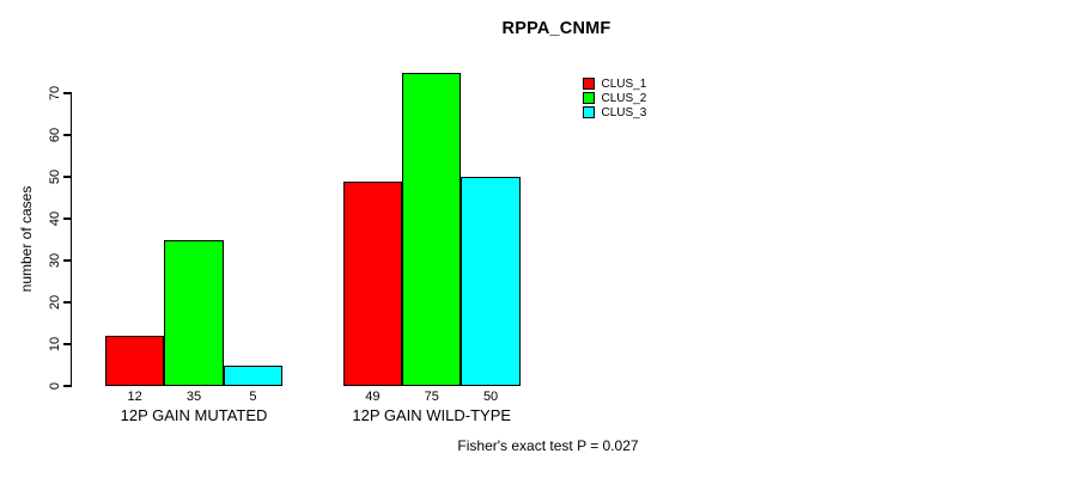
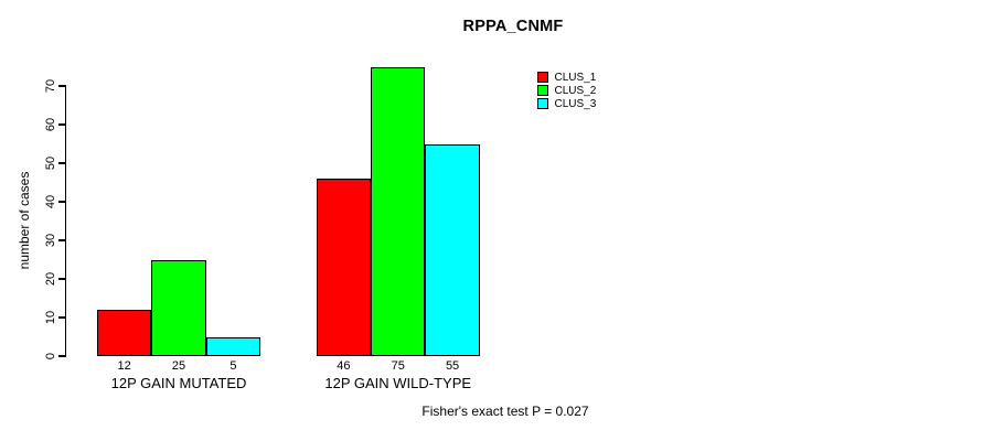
CLUS_2/12P GAIN MUTATED: 35 -> 25
CLUS_1/12P GAIN WILD-TYPE: 49 -> 46
CLUS_3/12P GAIN WILD-TYPE: 50 -> 55
